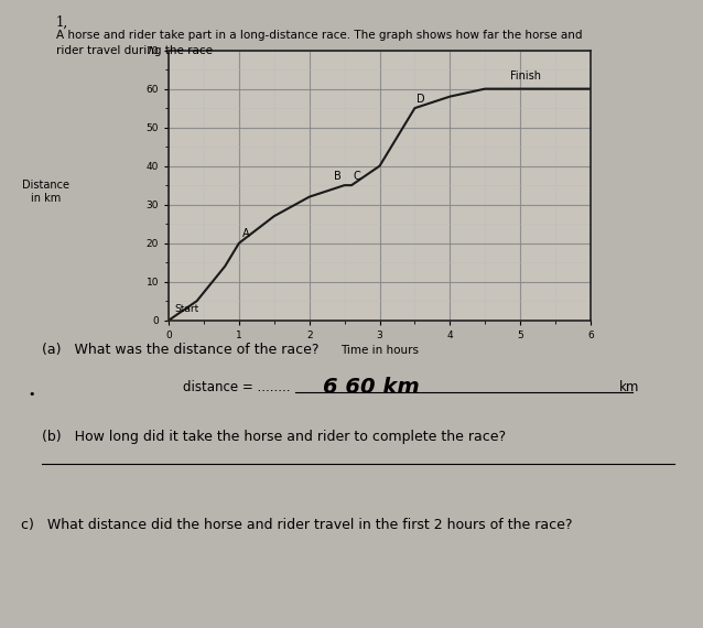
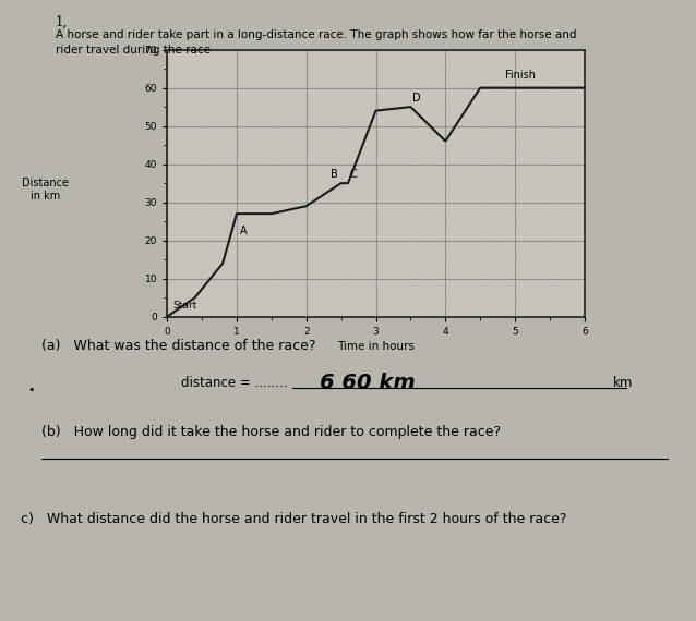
1: 20 -> 27
2: 32 -> 29
3: 40 -> 54
4: 58 -> 46
